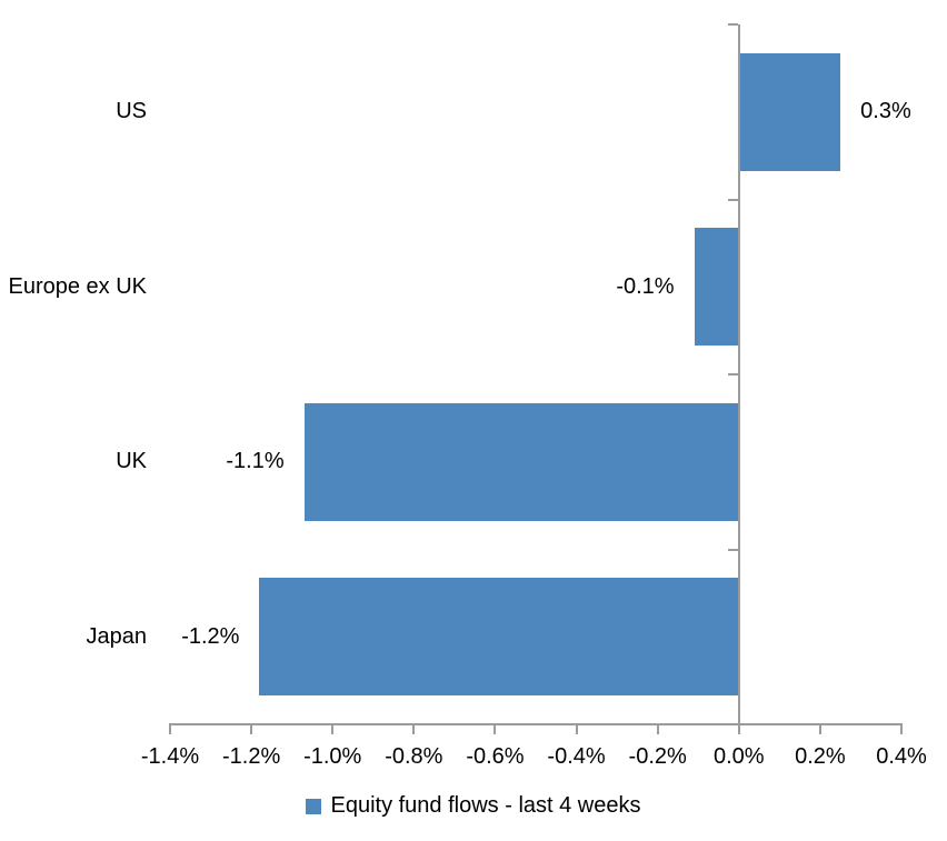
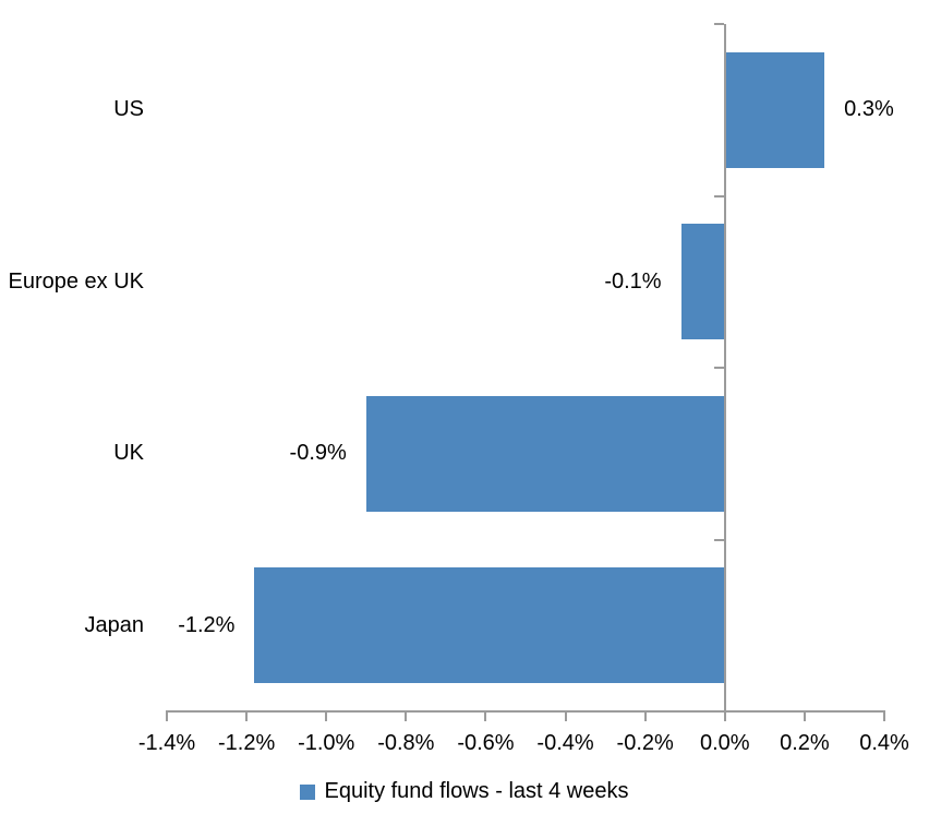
UK: -1.1% -> -0.9%
